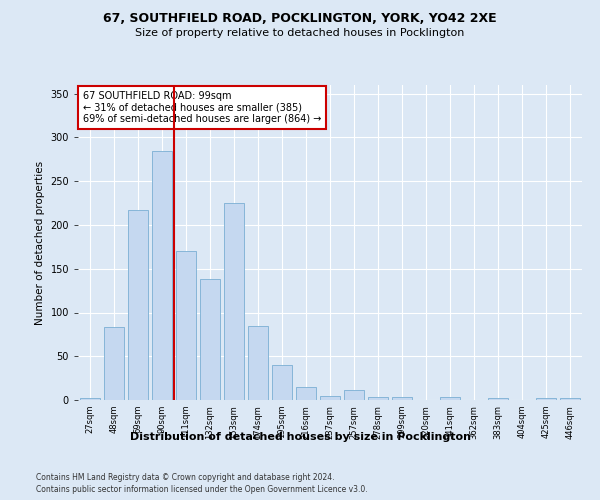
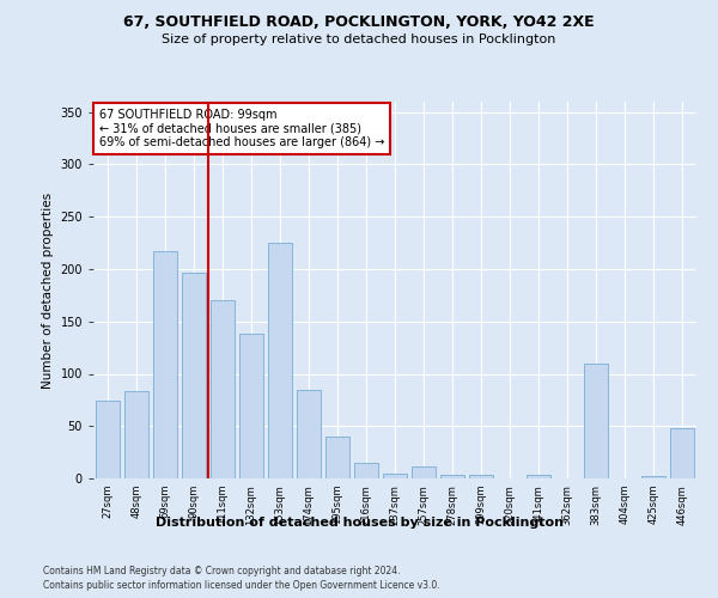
27sqm: 2 -> 74
90sqm: 285 -> 196
383sqm: 2 -> 110
446sqm: 2 -> 48
